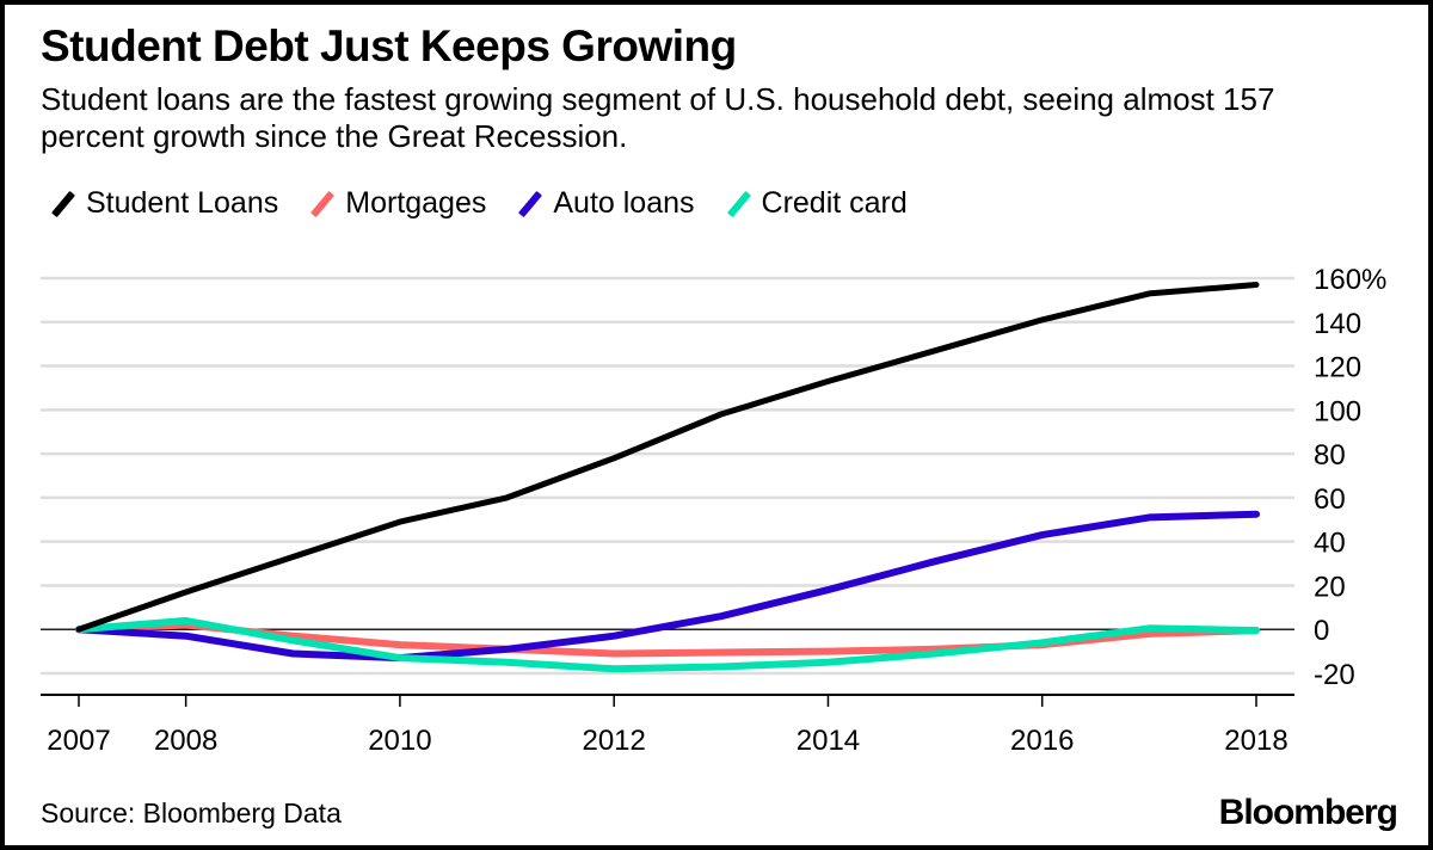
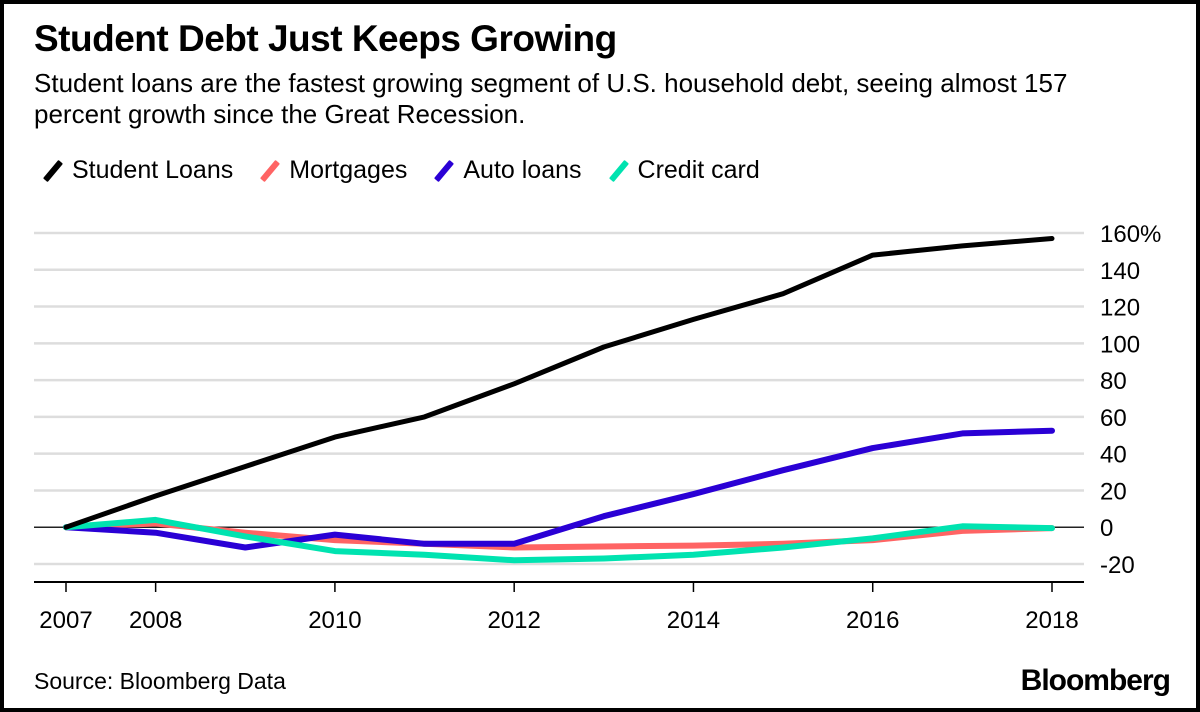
Auto loans/2010: -13% -> -4%
Auto loans/2012: -3% -> -9%
Student Loans/2016: 141% -> 148%
